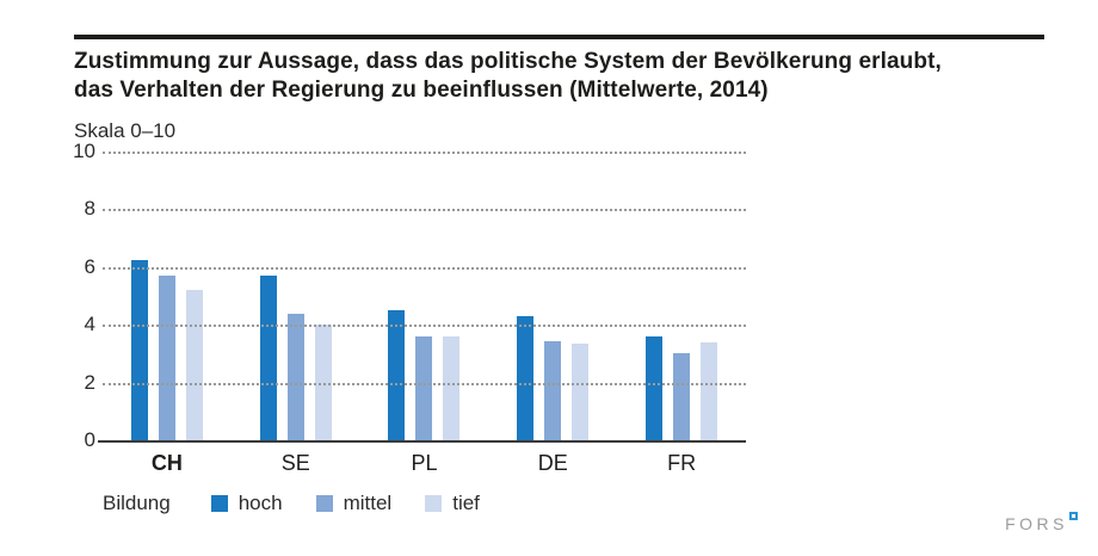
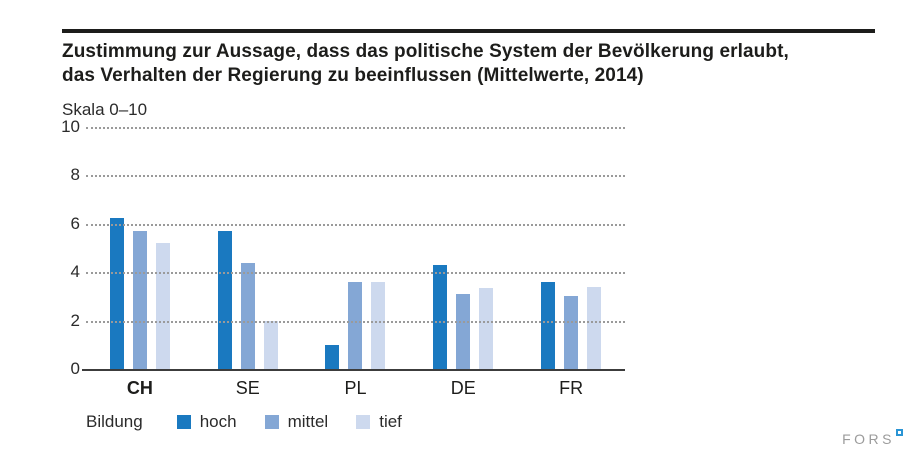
tief/SE: 4.0 -> 2.0
hoch/PL: 4.5 -> 1.0
mittel/DE: 3.5 -> 3.1
